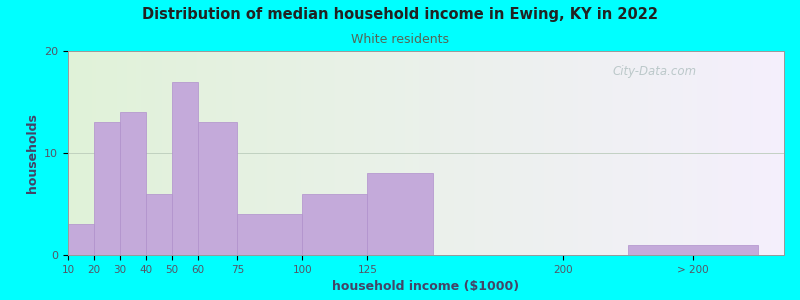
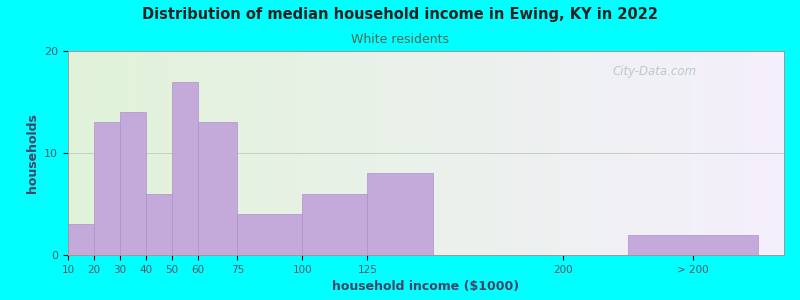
> 200: 1 -> 2
